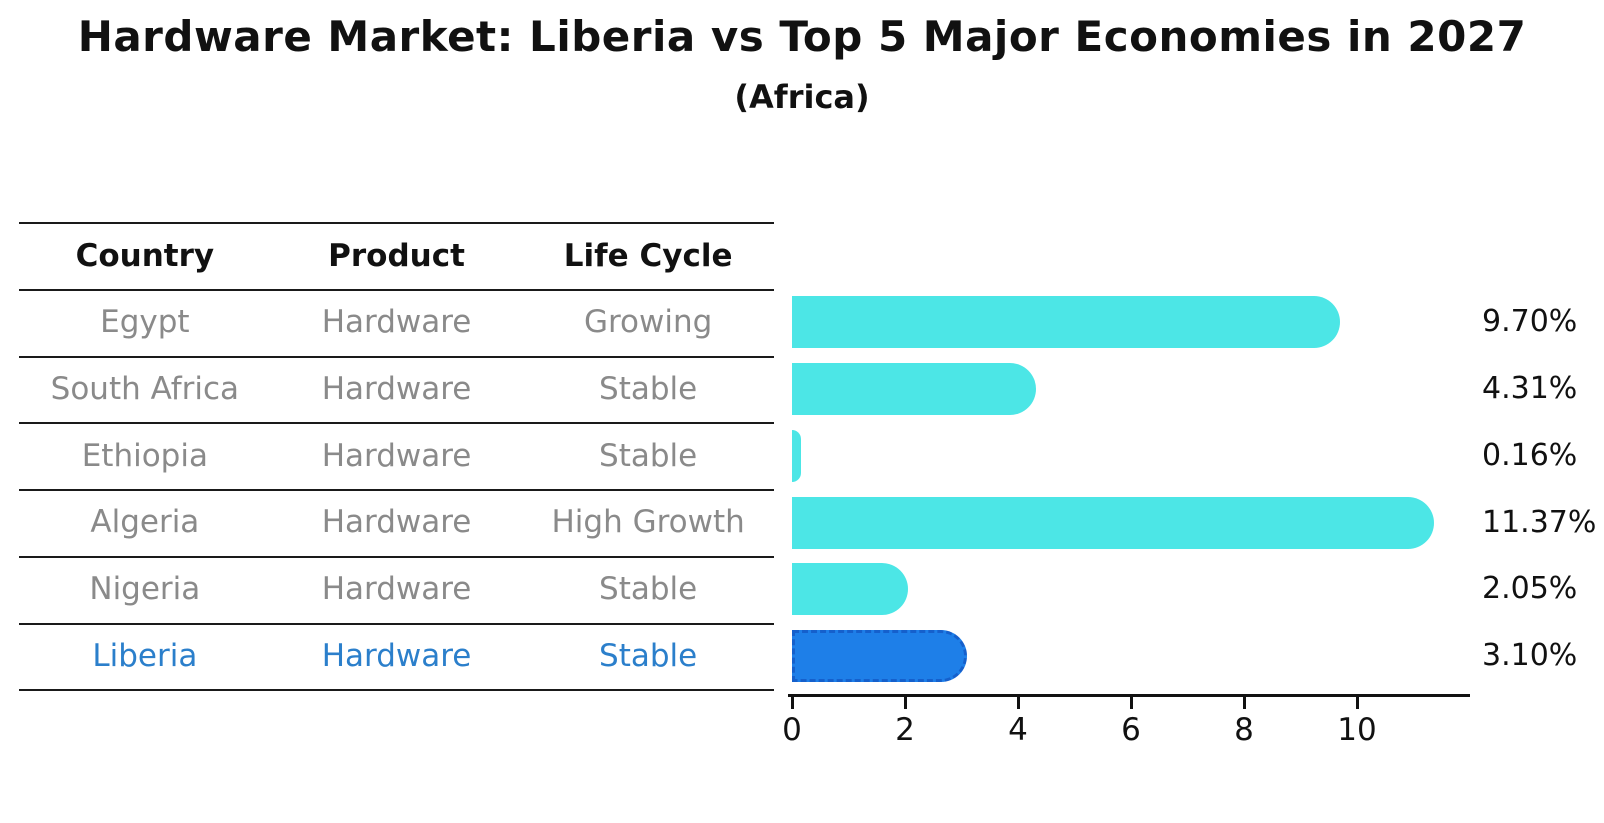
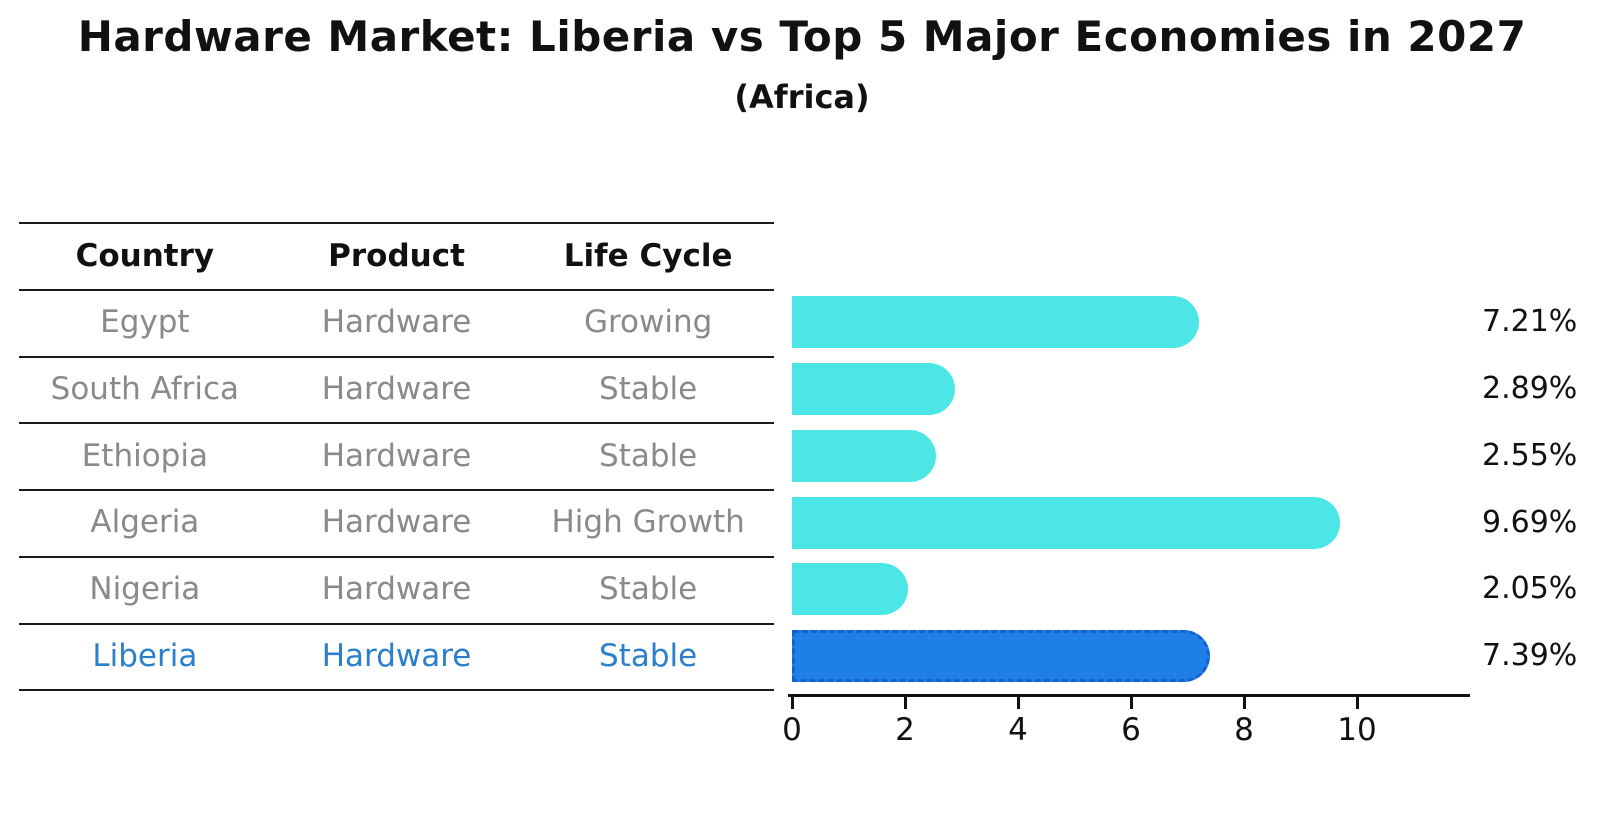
Egypt: 9.70% -> 7.21%
South Africa: 4.31% -> 2.89%
Ethiopia: 0.16% -> 2.55%
Algeria: 11.37% -> 9.69%
Liberia: 3.10% -> 7.39%
